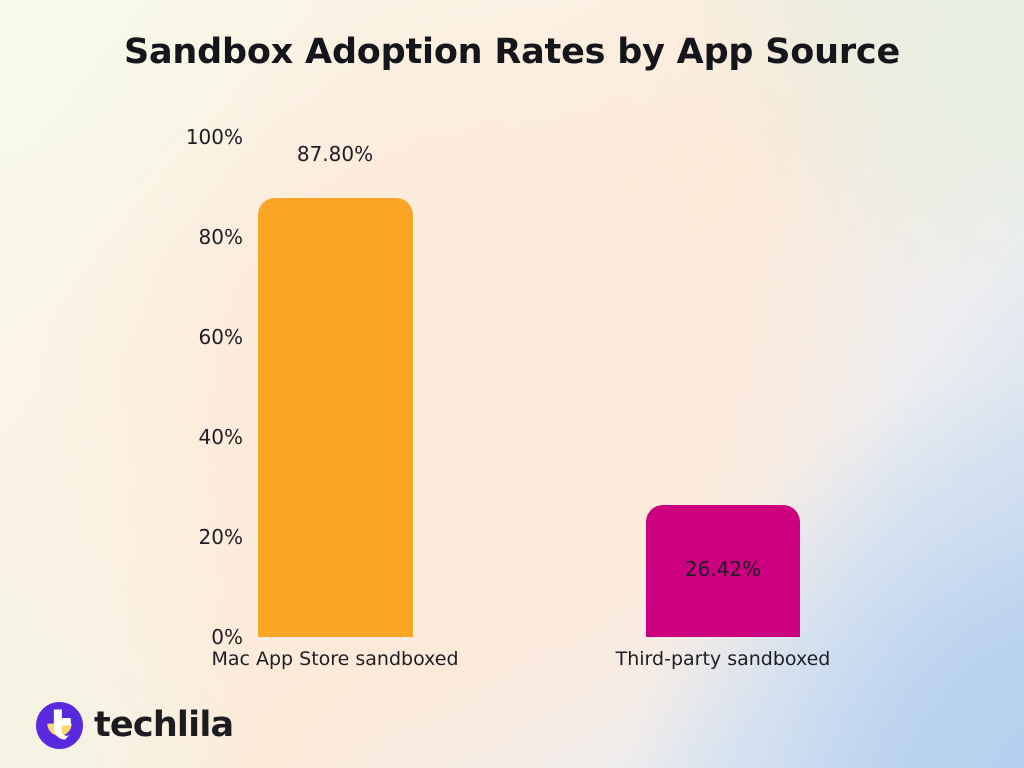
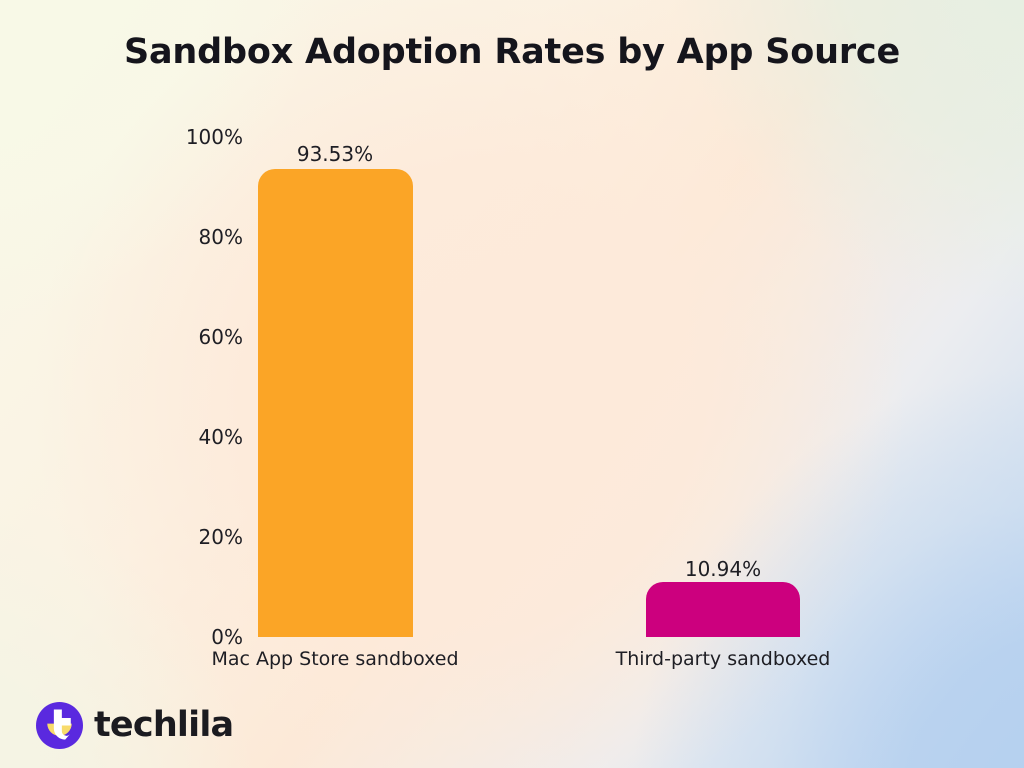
Mac App Store sandboxed: 87.80% -> 93.53%
Third-party sandboxed: 26.42% -> 10.94%
